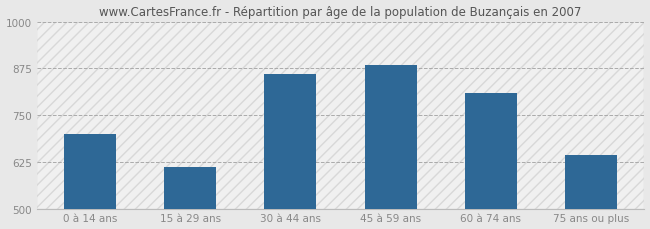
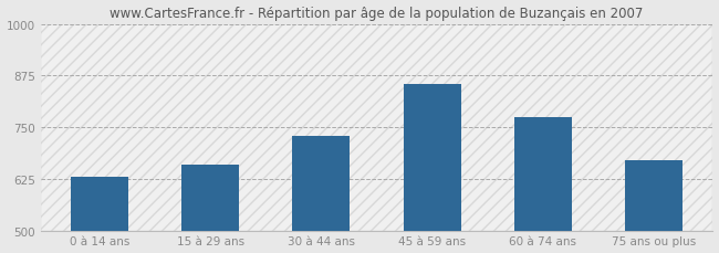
0 à 14 ans: 700 -> 630
15 à 29 ans: 612 -> 660
30 à 44 ans: 860 -> 730
45 à 59 ans: 885 -> 855
60 à 74 ans: 808 -> 775
75 ans ou plus: 643 -> 670
